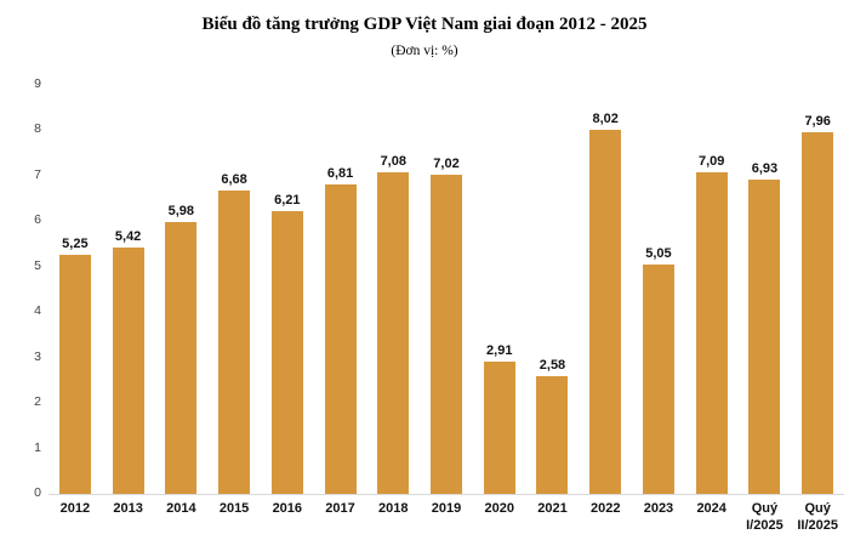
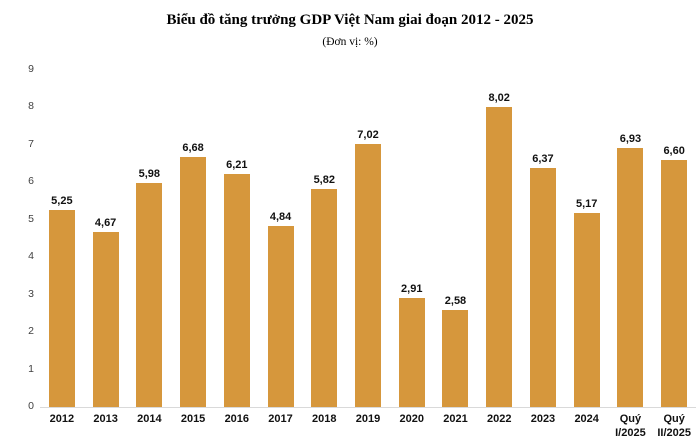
2013: 5,42 -> 4,67
2017: 6,81 -> 4,84
2018: 7,08 -> 5,82
2023: 5,05 -> 6,37
2024: 7,09 -> 5,17
Quý II/2025: 7,96 -> 6,60
